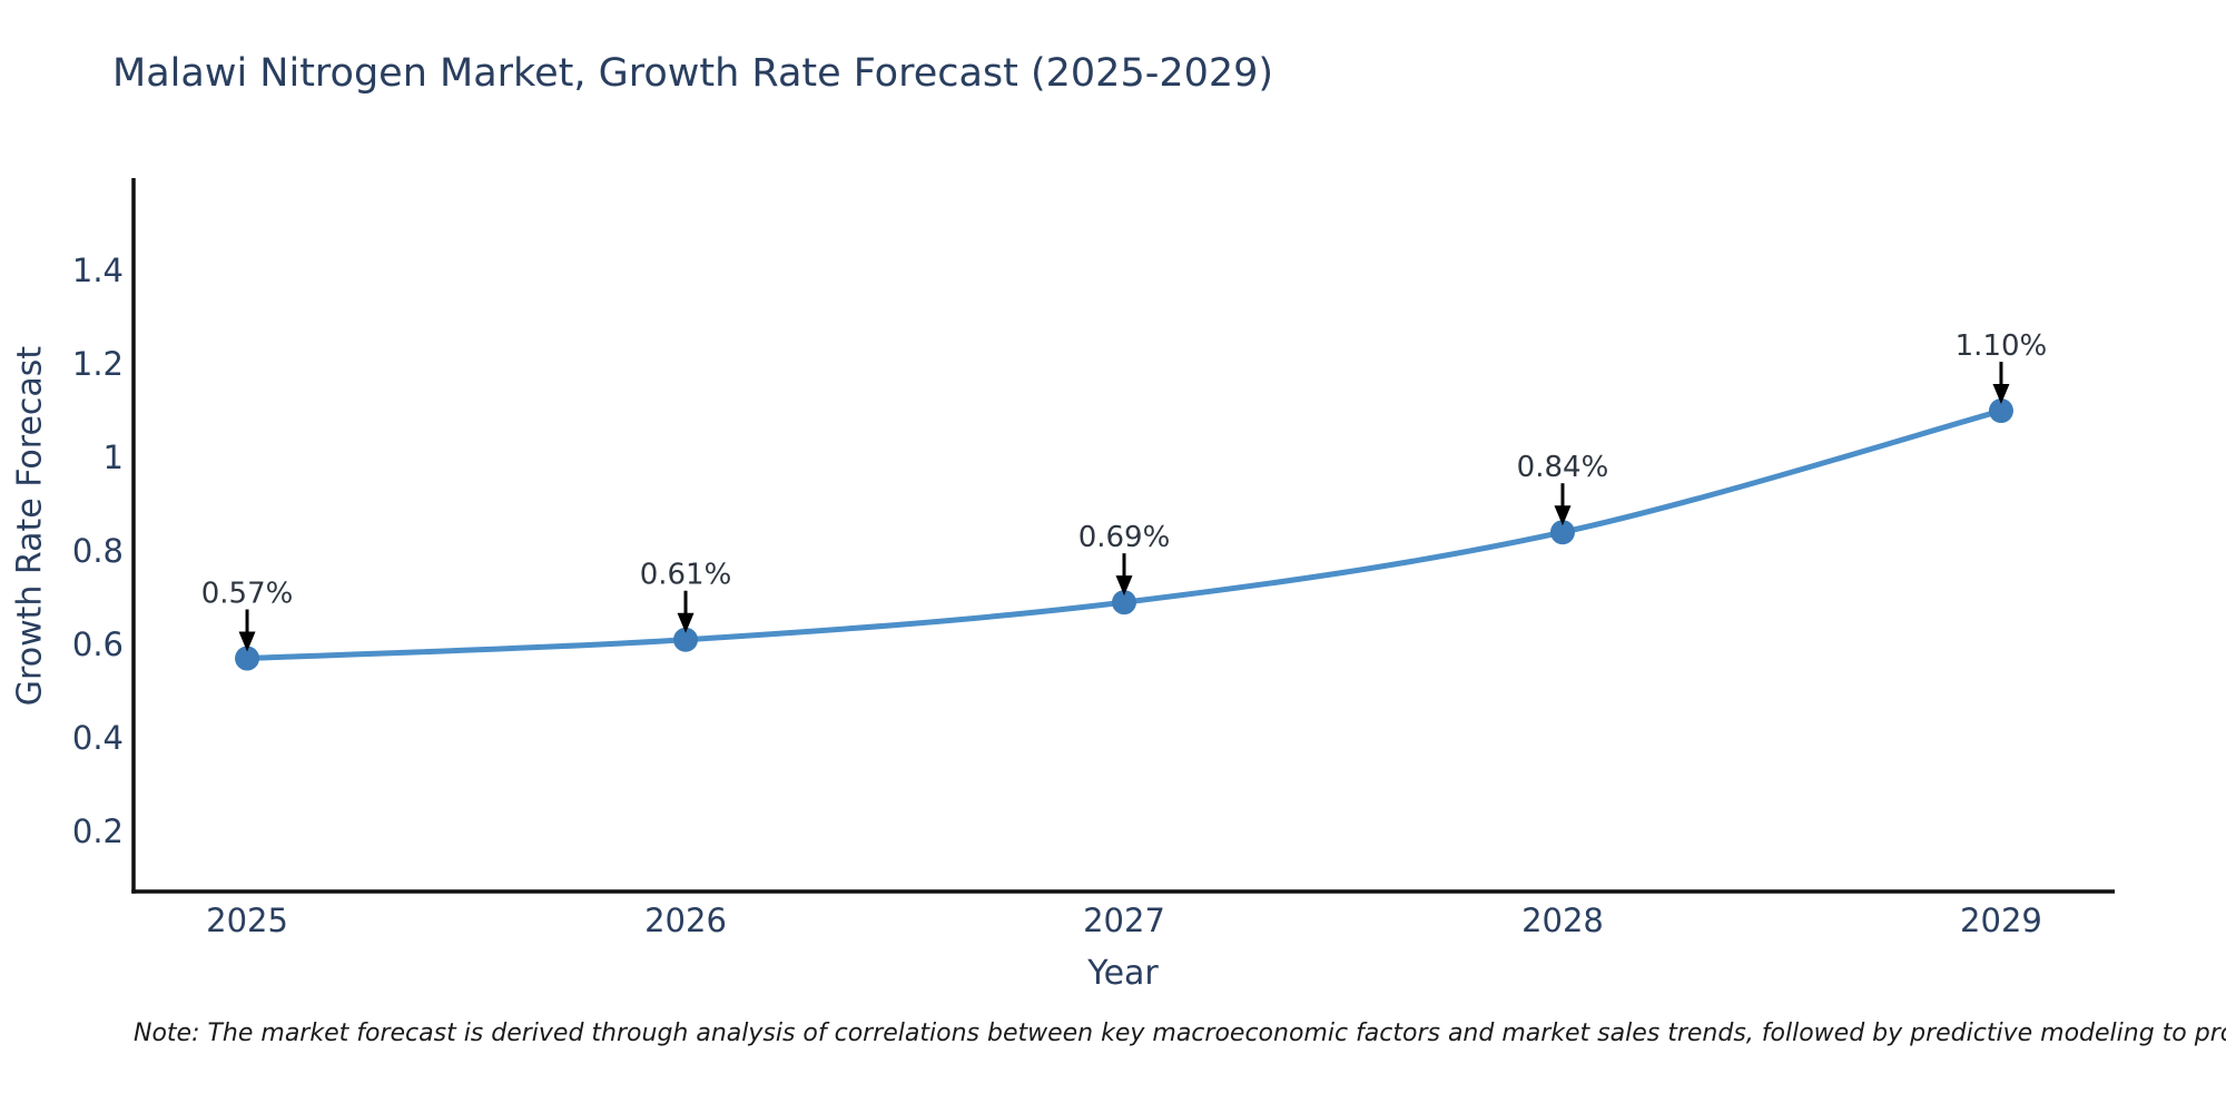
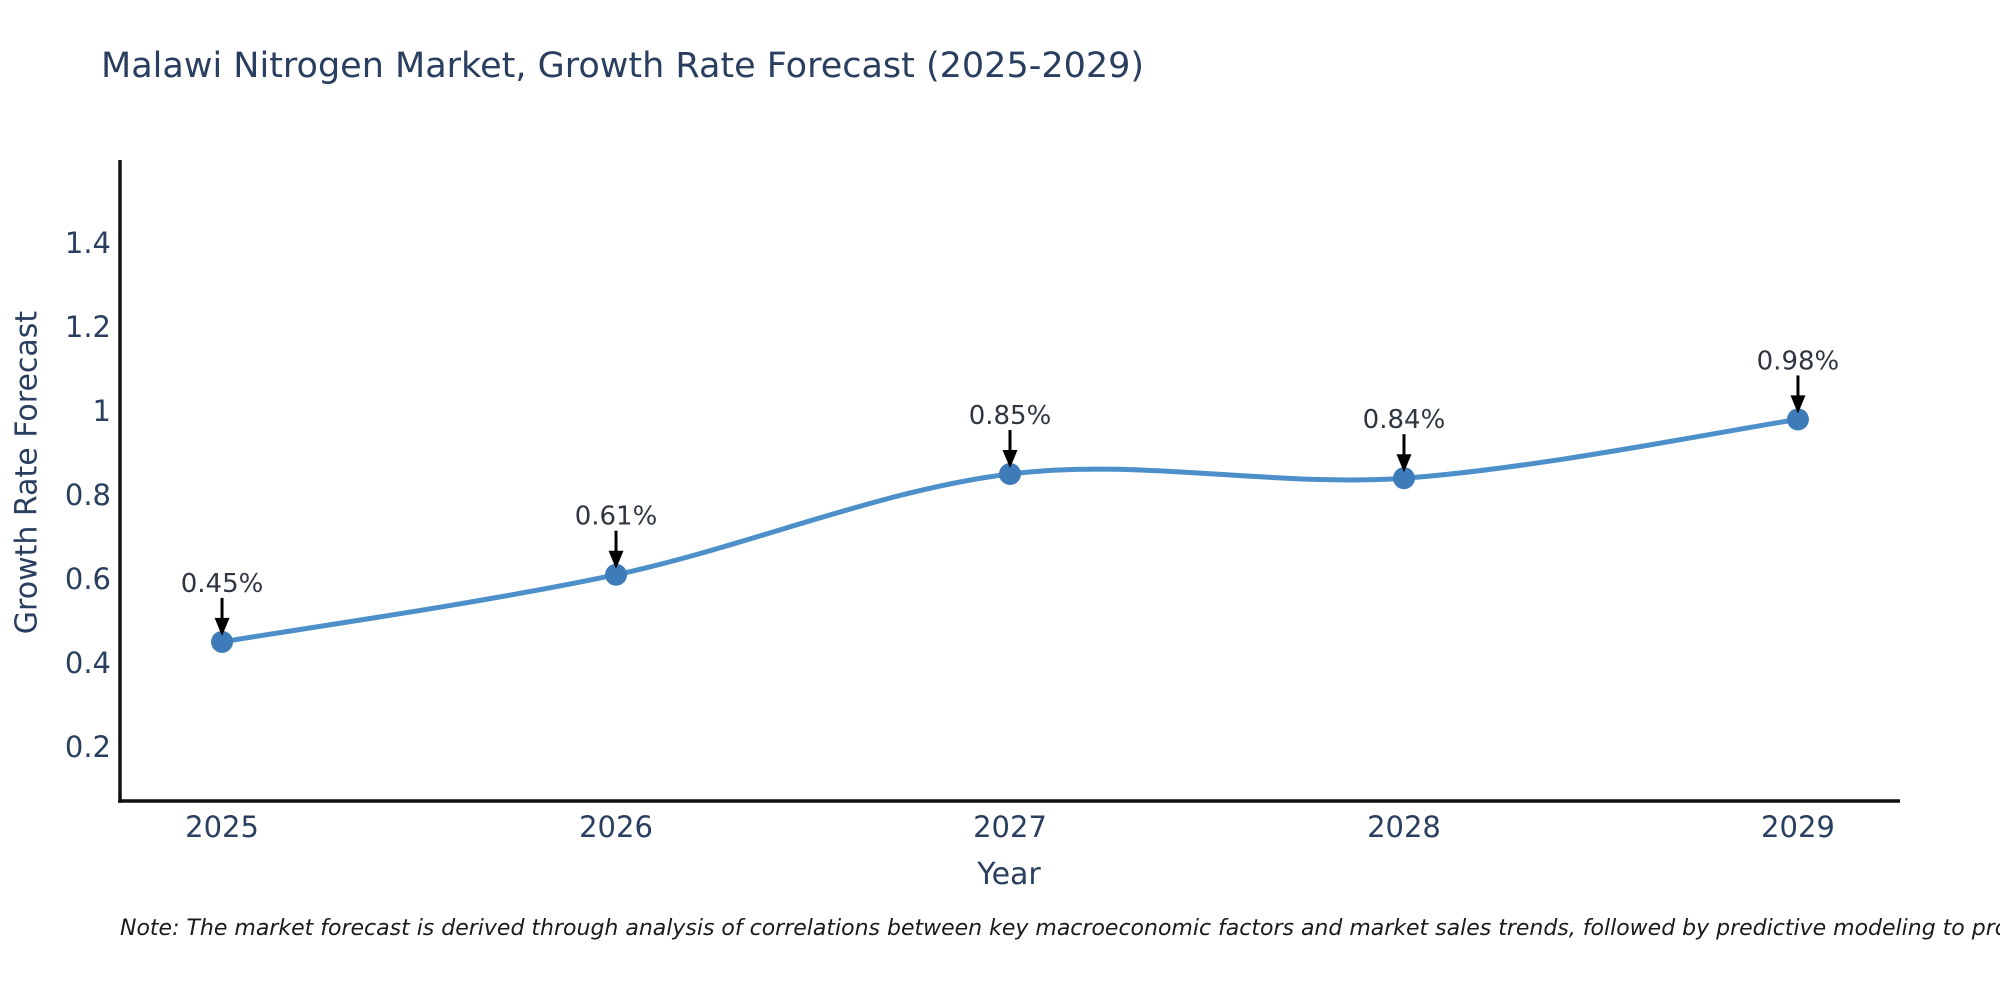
2025: 0.57% -> 0.45%
2027: 0.69% -> 0.85%
2029: 1.10% -> 0.98%
